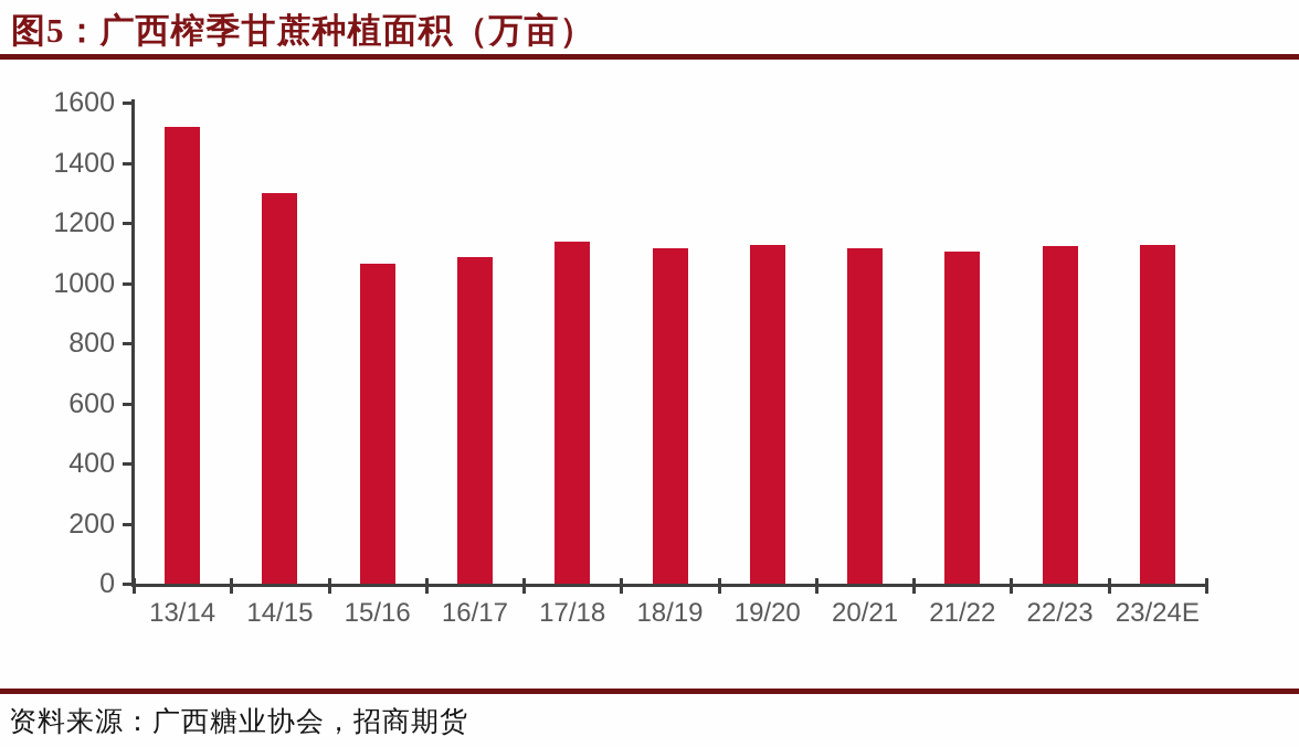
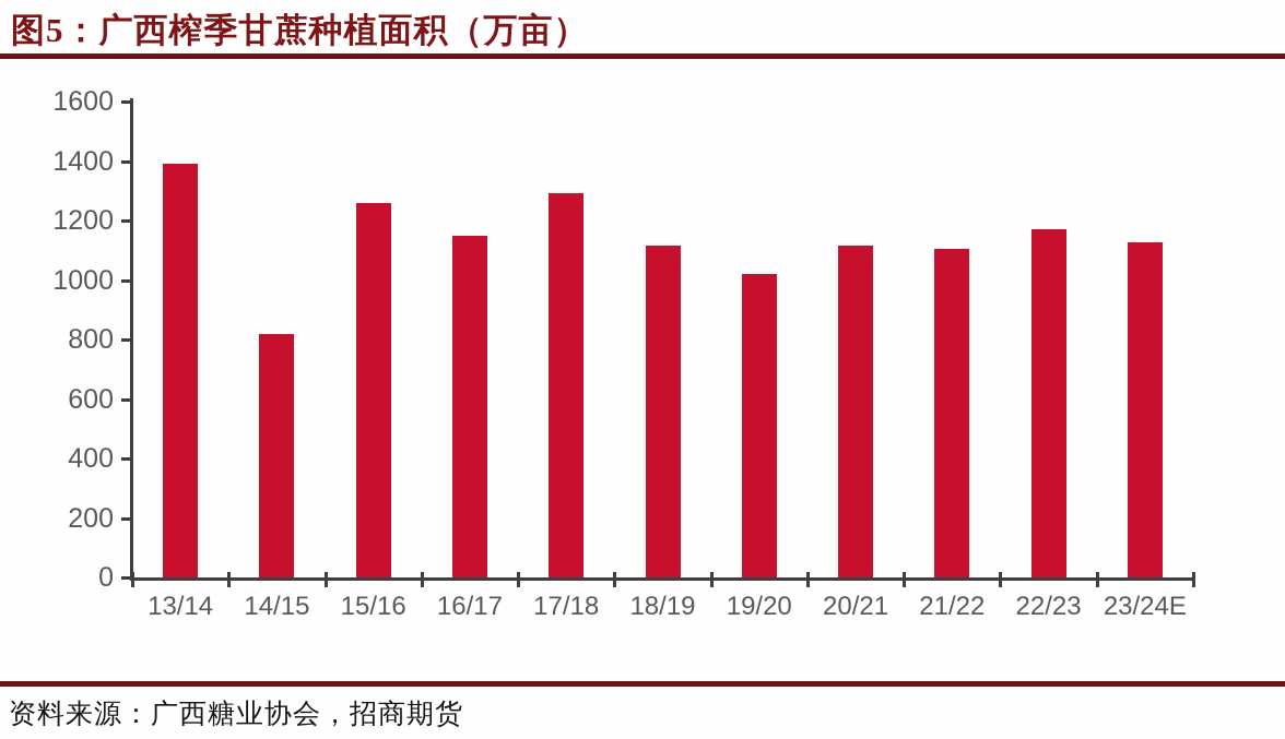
13/14: 1520 -> 1390
14/15: 1300 -> 820
15/16: 1060 -> 1260
16/17: 1090 -> 1150
17/18: 1140 -> 1290
19/20: 1130 -> 1020
22/23: 1120 -> 1170
